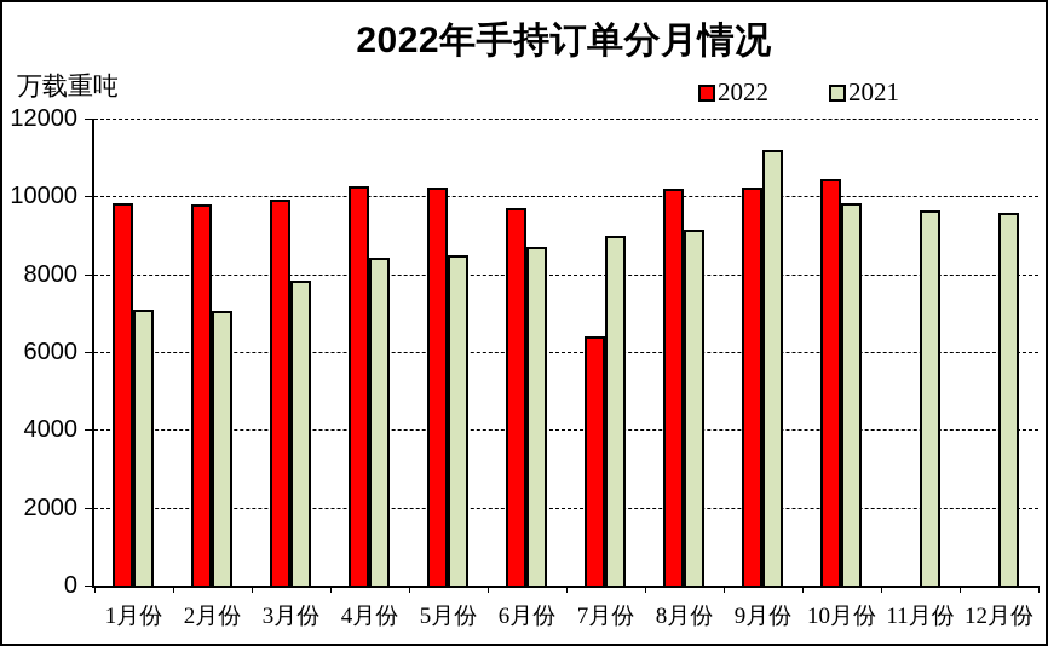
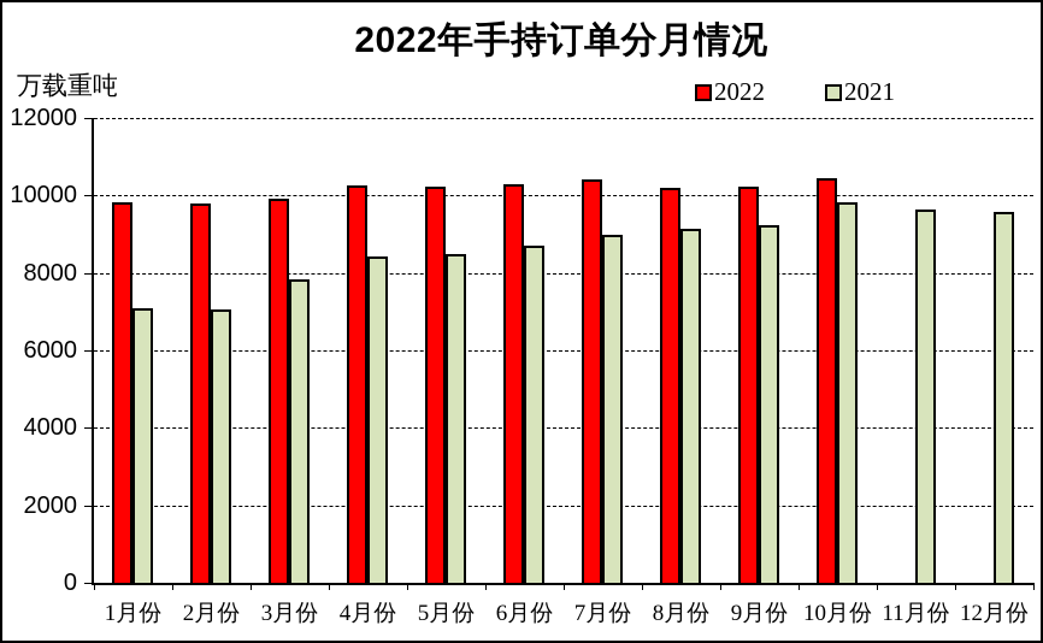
2022/6月份: 9700 -> 10300
2022/7月份: 6400 -> 10400
2021/9月份: 11200 -> 9200
